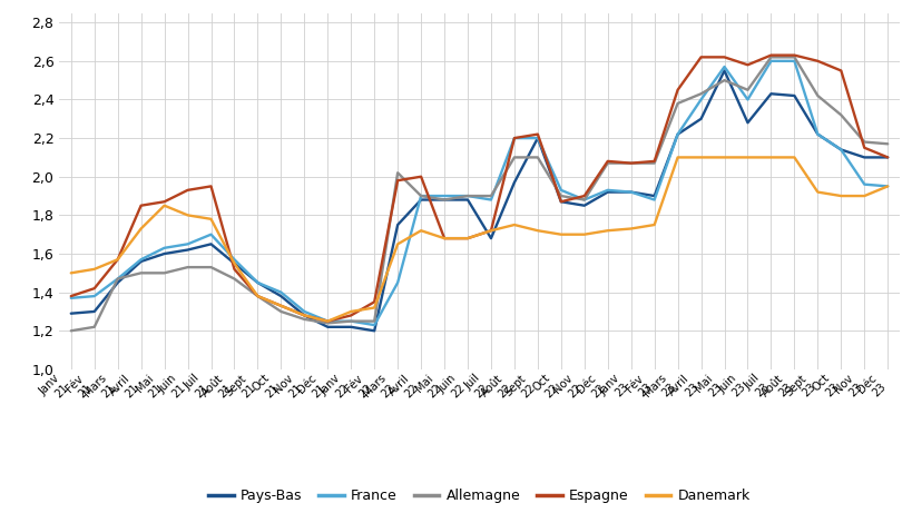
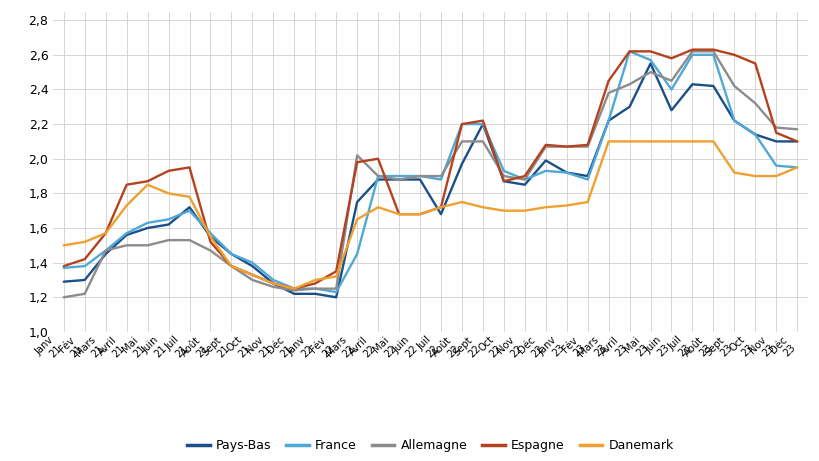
Pays-Bas/Juil 21: 1,65 -> 1,72
Pays-Bas/Déc 22: 1,92 -> 1,99
France/Avril 23: 2,40 -> 2,62
